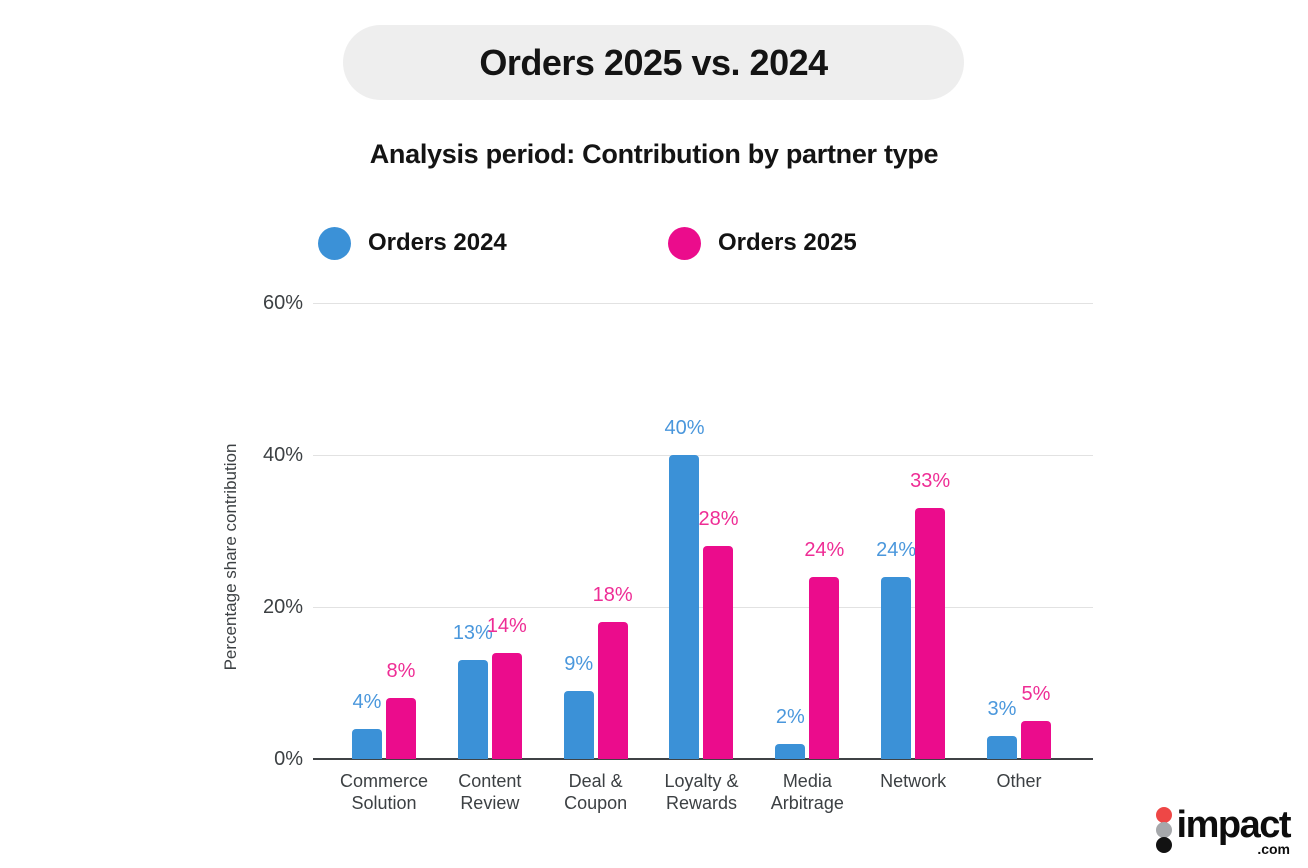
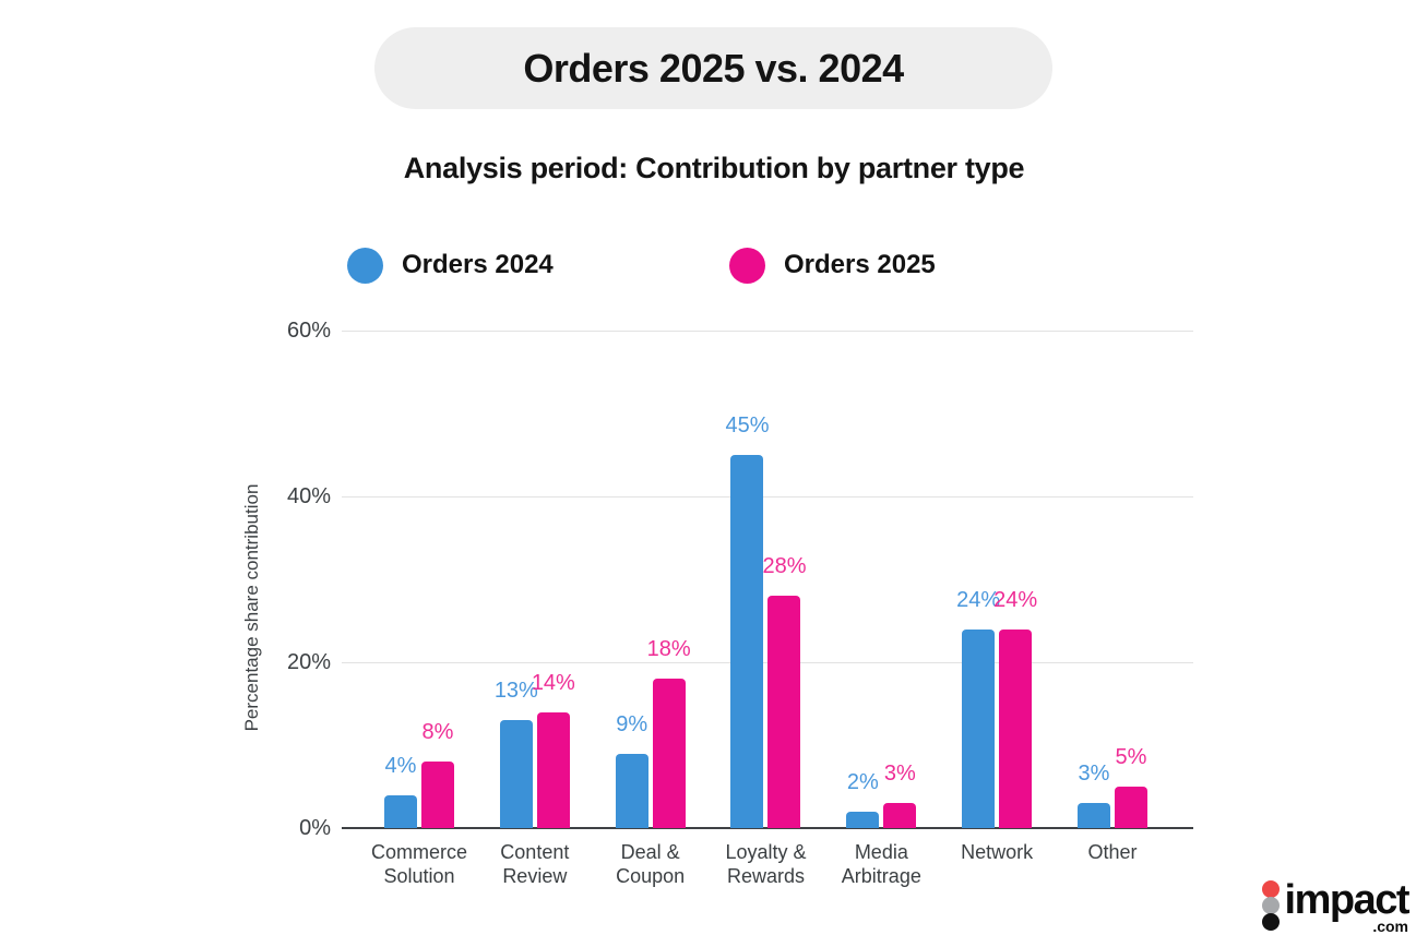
Orders 2024/Loyalty & Rewards: 40% -> 45%
Orders 2025/Media Arbitrage: 24% -> 3%
Orders 2025/Network: 33% -> 24%
